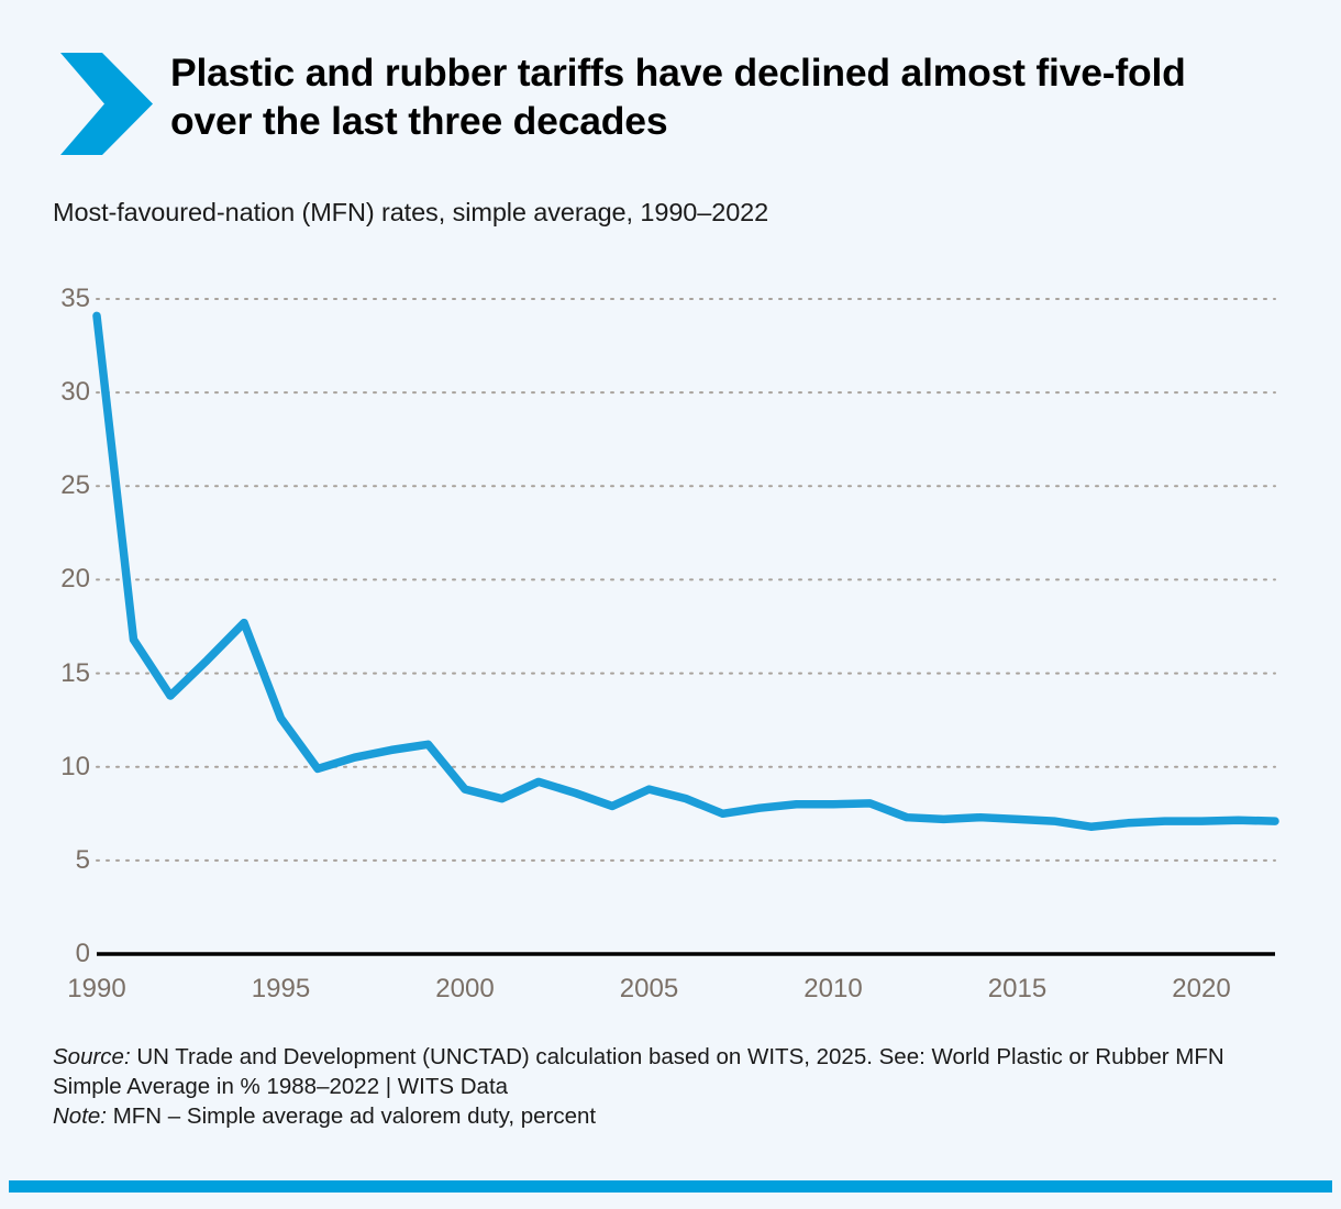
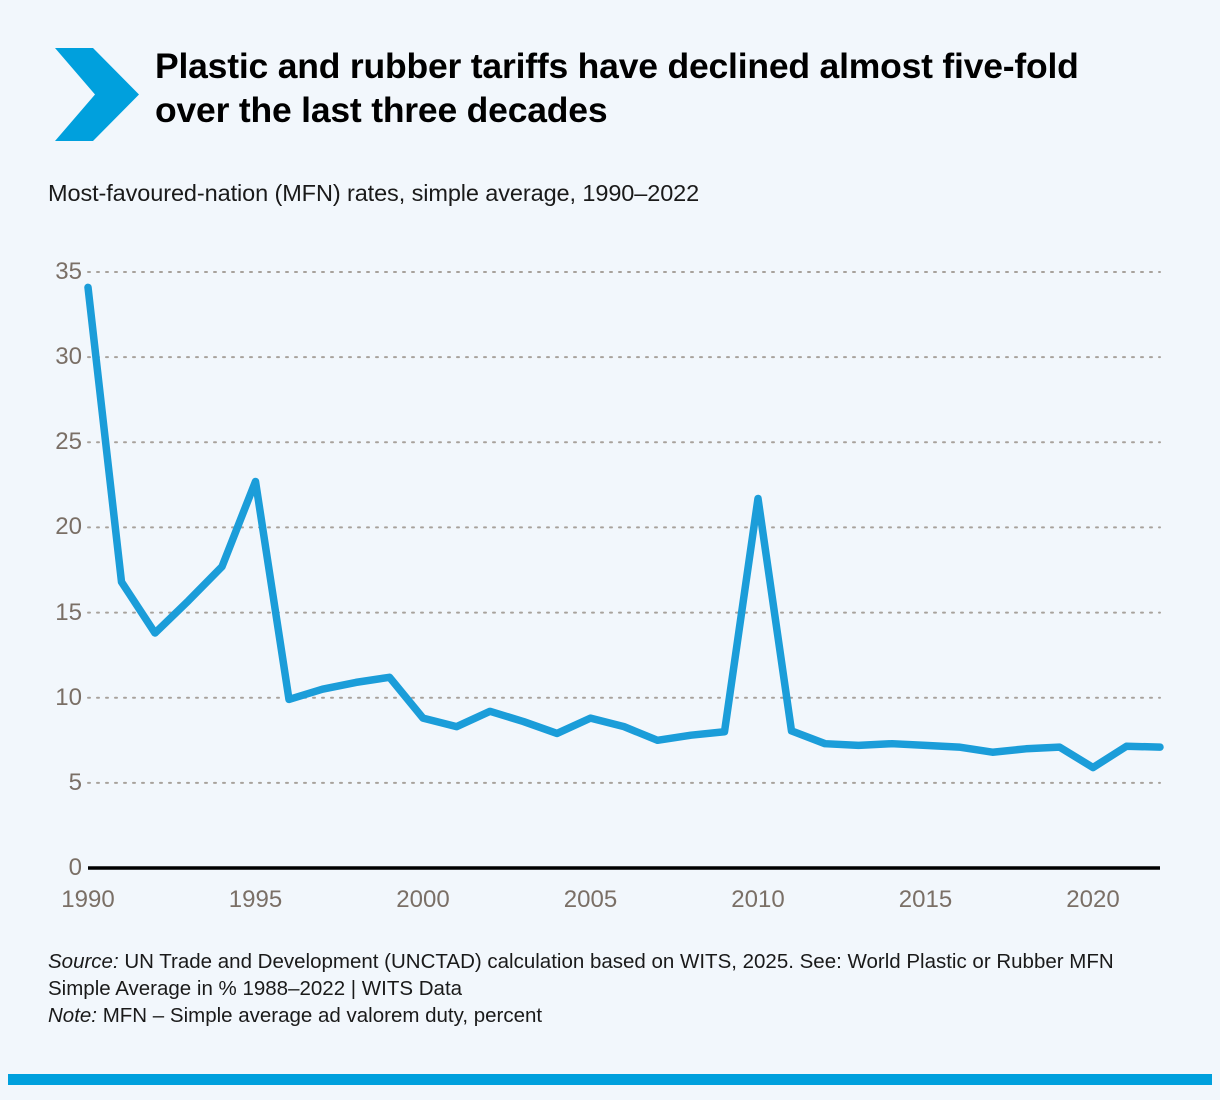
1995: 12.6 -> 22.7
2010: 8.0 -> 21.7
2020: 7.1 -> 5.9
